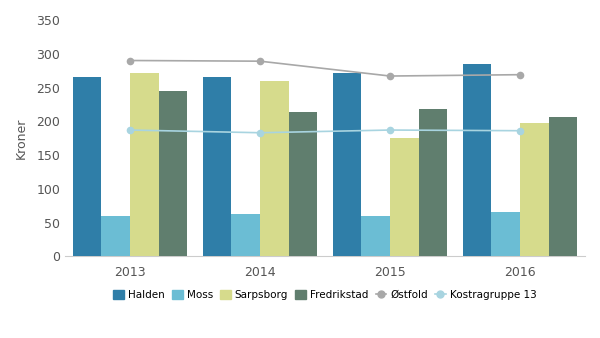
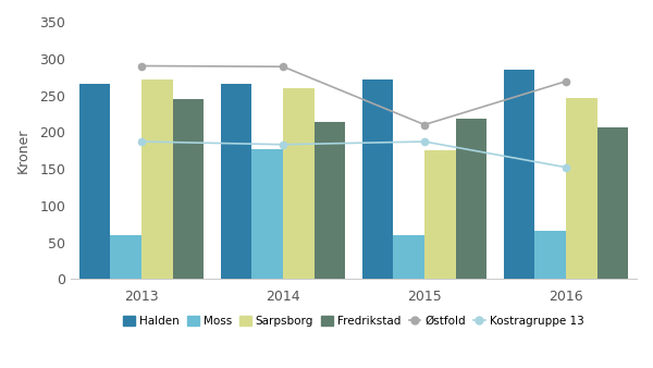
Moss/2014: 62 -> 176
Østfold/2015: 267 -> 210
Kostragruppe 13/2016: 186 -> 152
Sarpsborg/2016: 197 -> 246
